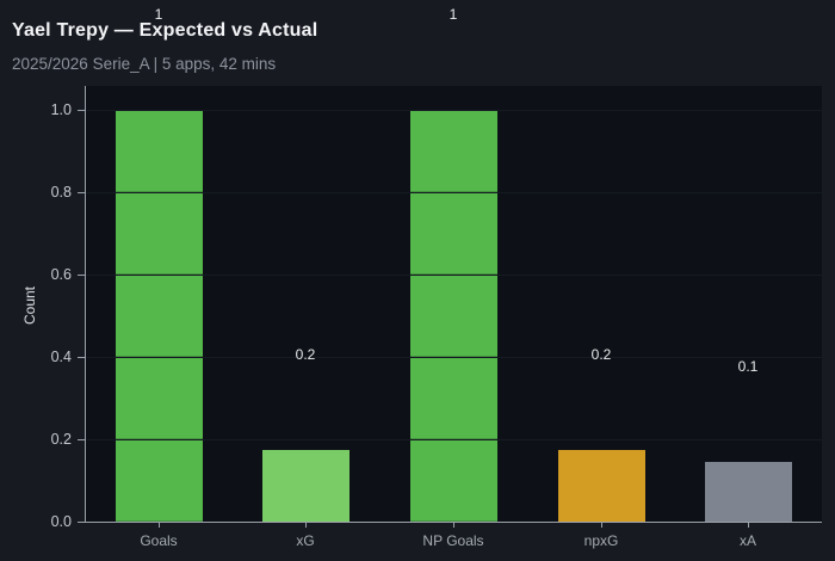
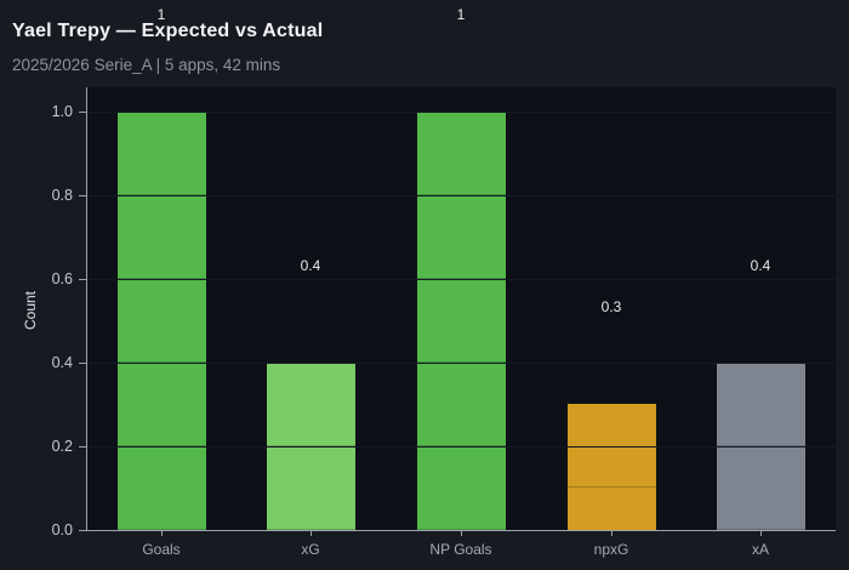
xG: 0.2 -> 0.4
npxG: 0.2 -> 0.3
xA: 0.1 -> 0.4
